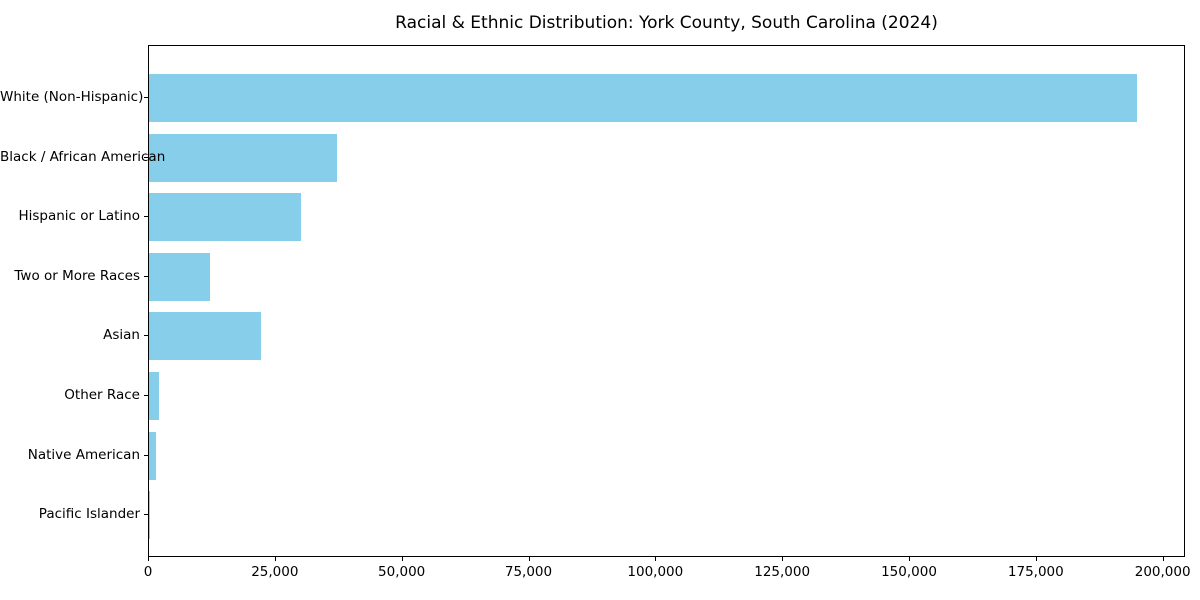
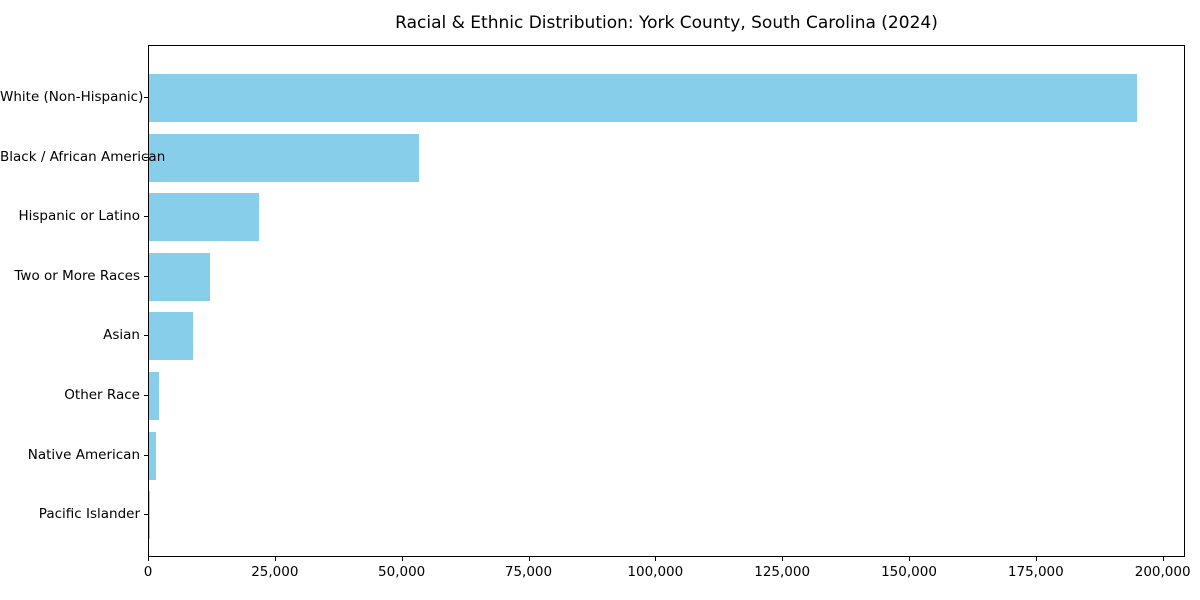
Black / African American: 37000 -> 53000
Hispanic or Latino: 30000 -> 22000
Asian: 22000 -> 9000
